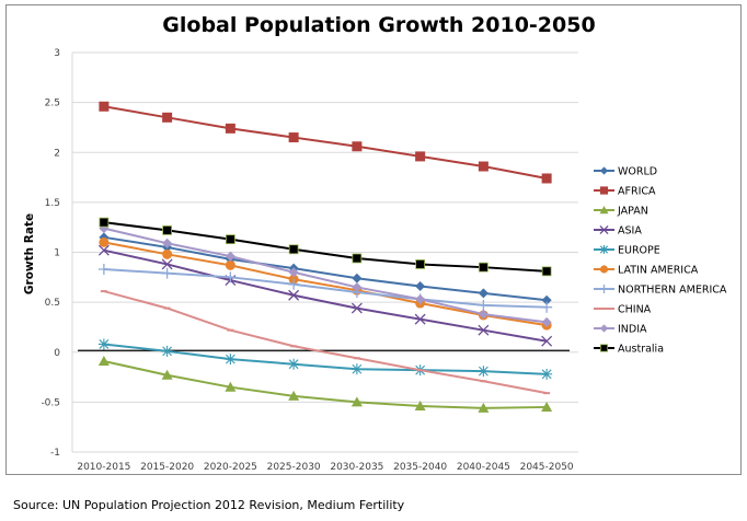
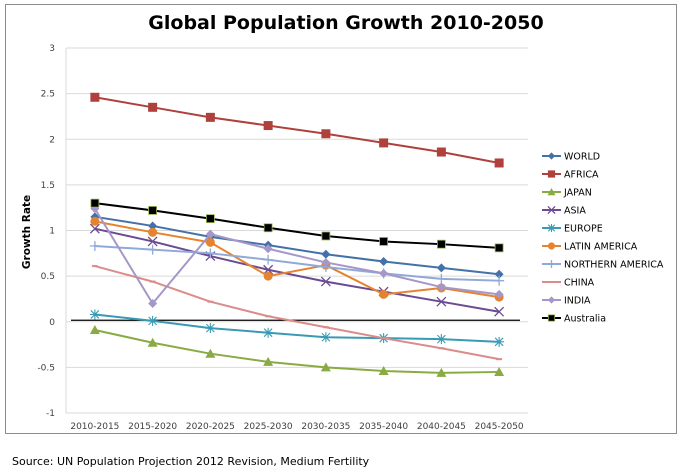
INDIA/2015-2020: 1.1 -> 0.2
LATIN AMERICA/2025-2030: 0.7 -> 0.5
LATIN AMERICA/2035-2040: 0.5 -> 0.3
